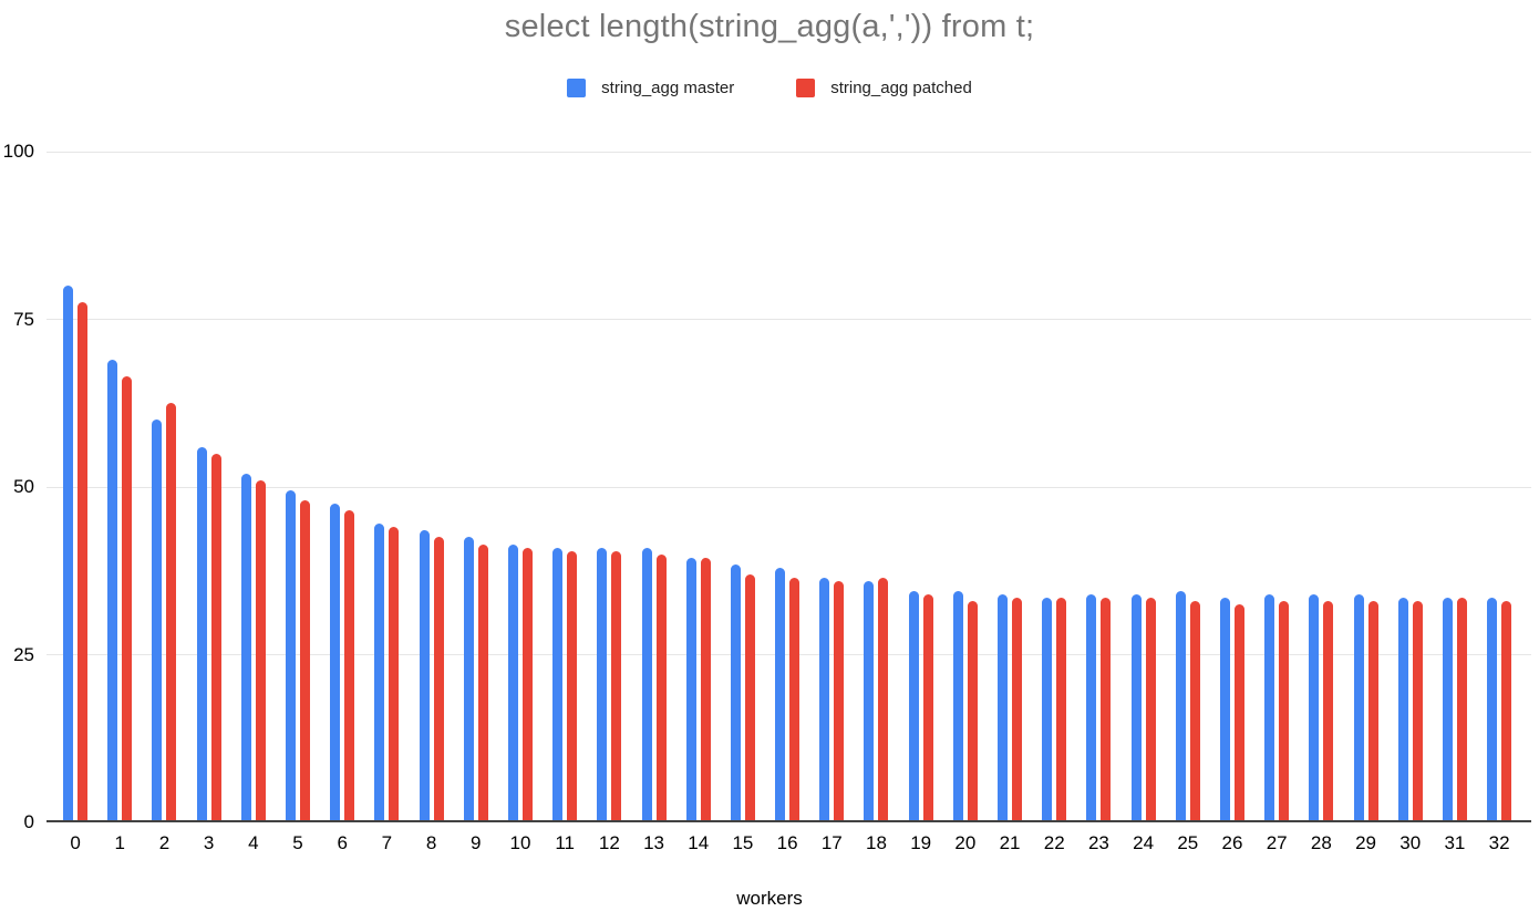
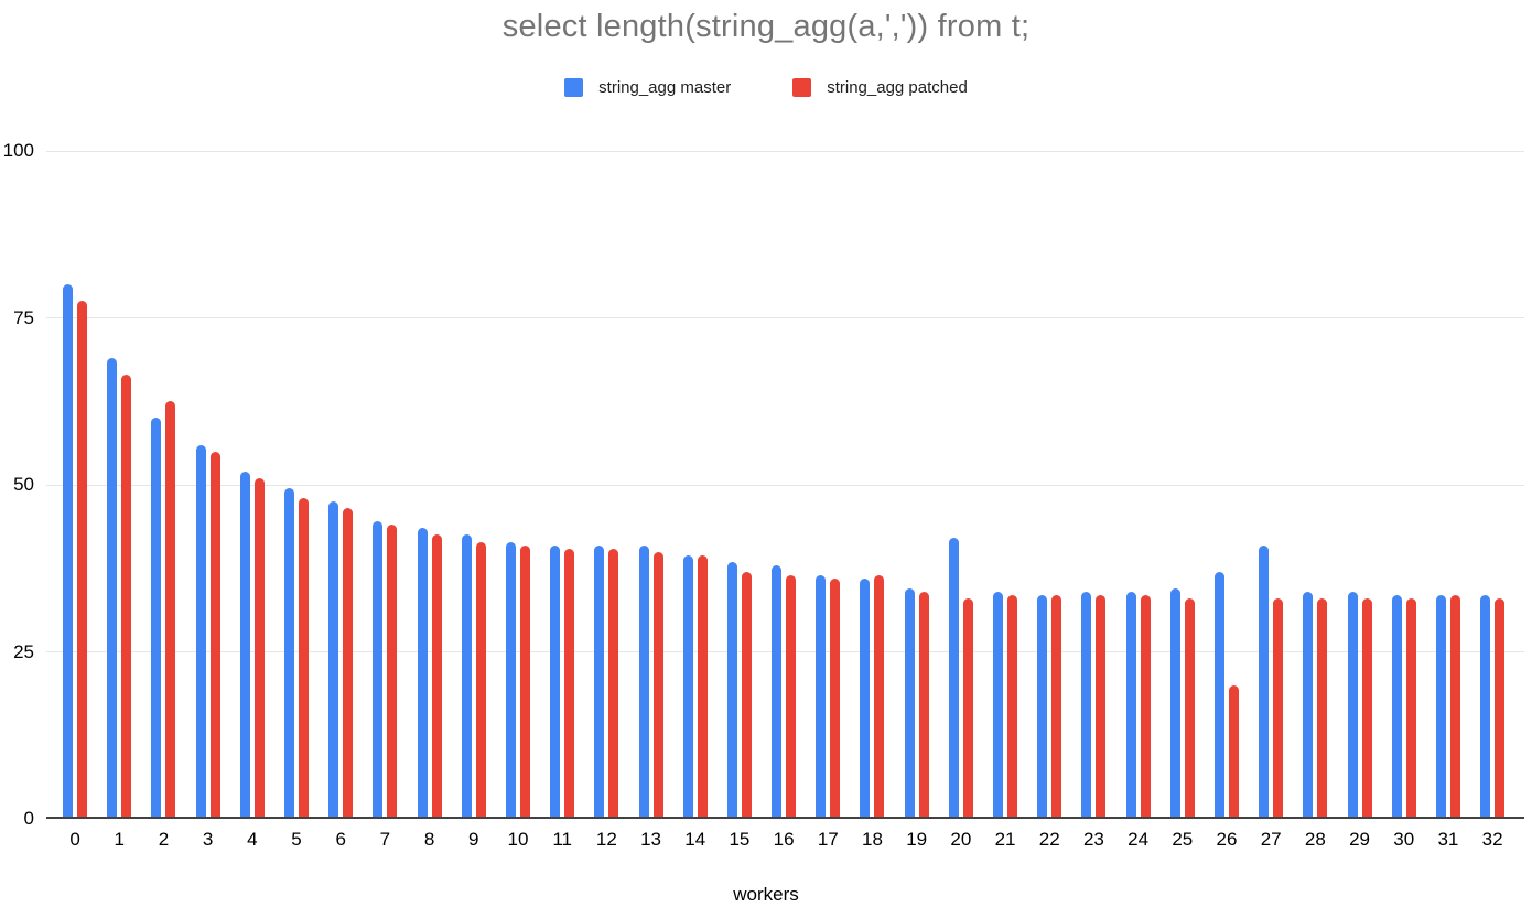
string_agg master/20: 34 -> 42
string_agg master/26: 34 -> 37
string_agg patched/26: 32 -> 20
string_agg master/27: 34 -> 41
